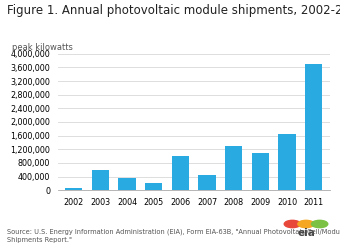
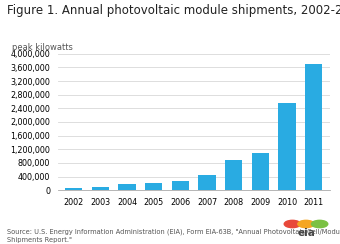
2003: 600,000 -> 110,000
2004: 350,000 -> 180,000
2006: 1,000,000 -> 280,000
2008: 1,300,000 -> 880,000
2010: 1,650,000 -> 2,550,000
